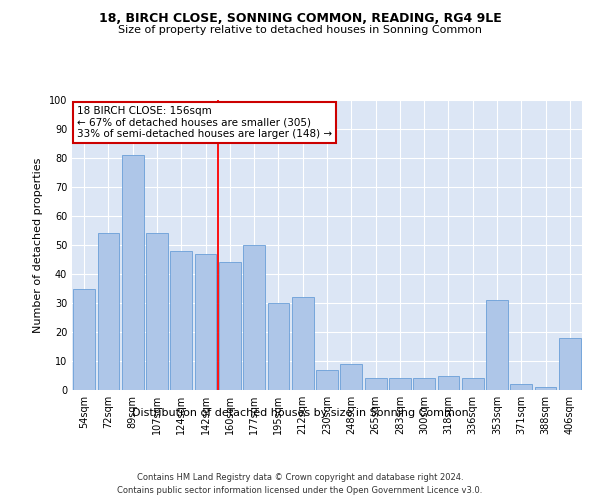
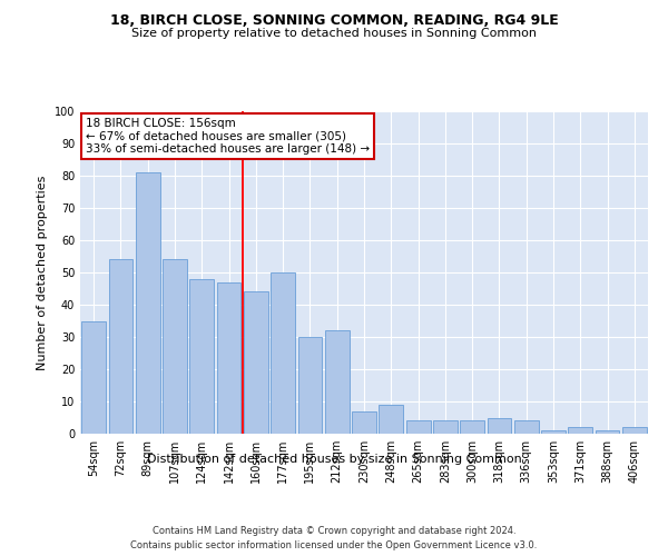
353sqm: 31 -> 1
406sqm: 18 -> 2
